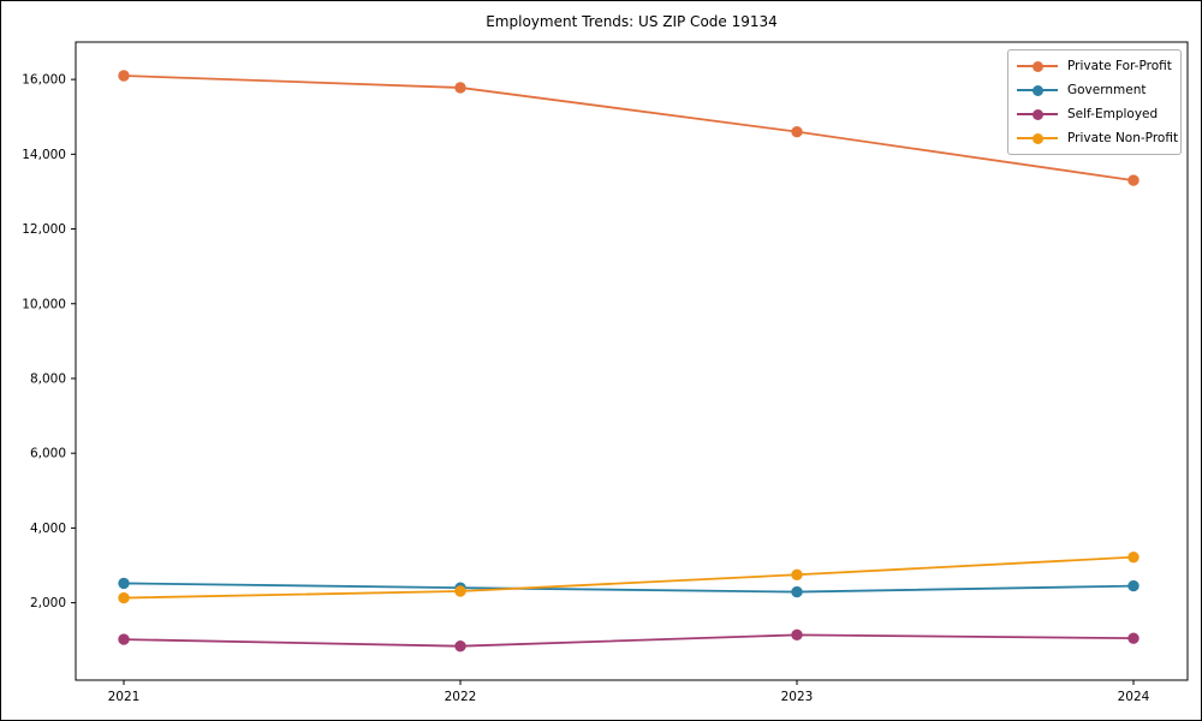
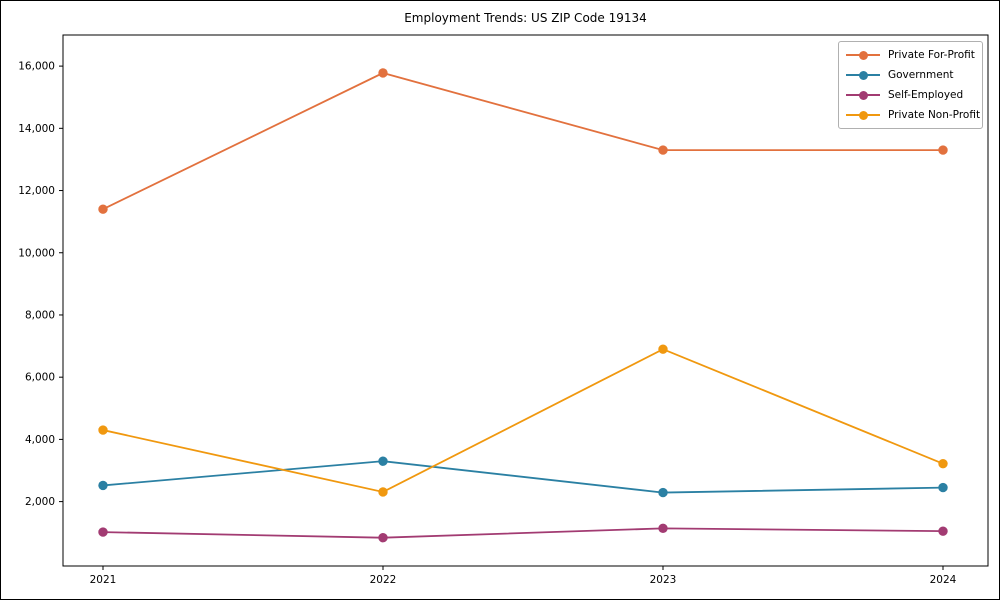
Private For-Profit/2021: 16100 -> 11400
Private Non-Profit/2021: 2100 -> 4300
Government/2022: 2400 -> 3300
Private For-Profit/2023: 14600 -> 13300
Private Non-Profit/2023: 2800 -> 6900
